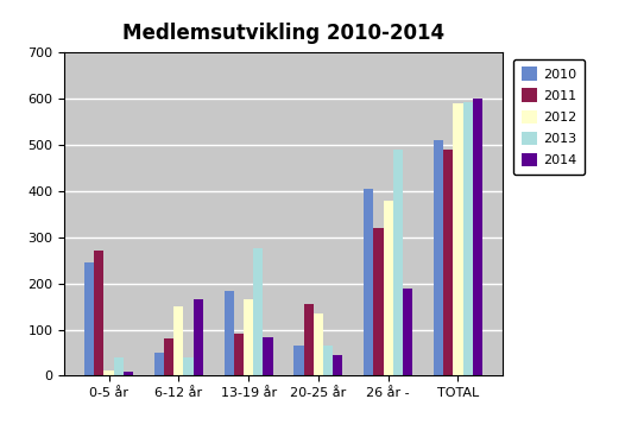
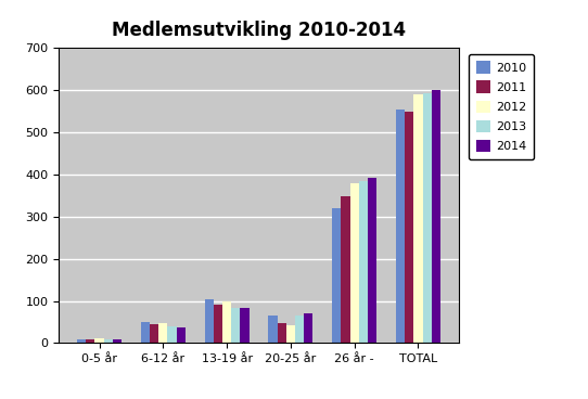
2010/0-5 år: 245 -> 10
2011/0-5 år: 270 -> 10
2013/0-5 år: 40 -> 8
2011/6-12 år: 80 -> 45
2012/6-12 år: 150 -> 48
2014/6-12 år: 165 -> 38
2010/13-19 år: 185 -> 105
2012/13-19 år: 165 -> 100
2013/13-19 år: 275 -> 83
2011/20-25 år: 155 -> 48
2012/20-25 år: 135 -> 42
2014/20-25 år: 45 -> 70
2010/26 år -: 405 -> 320
2011/26 år -: 320 -> 348
2013/26 år -: 490 -> 383
2014/26 år -: 190 -> 392
2010/TOTAL: 510 -> 555
2011/TOTAL: 490 -> 548
